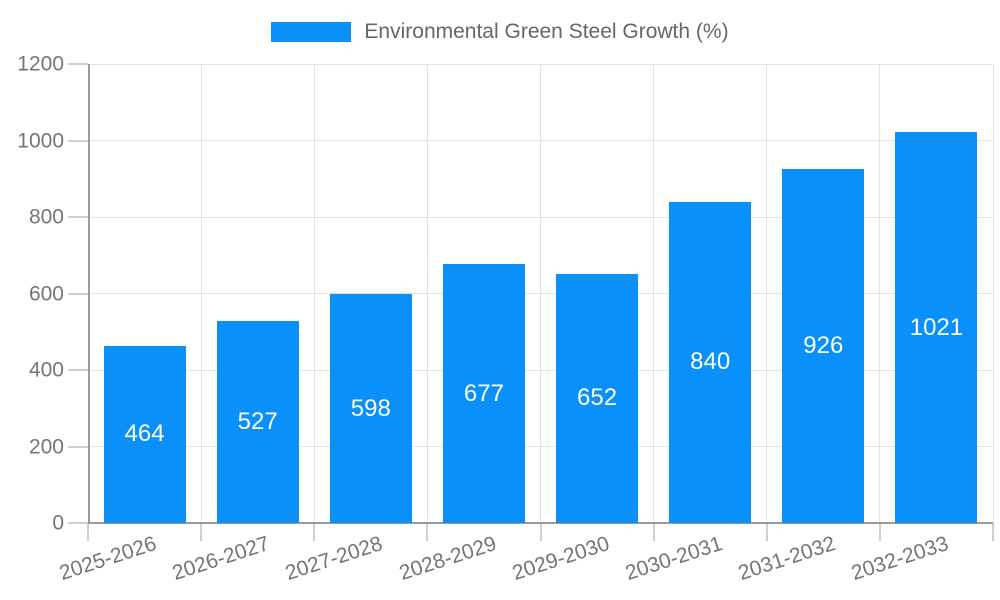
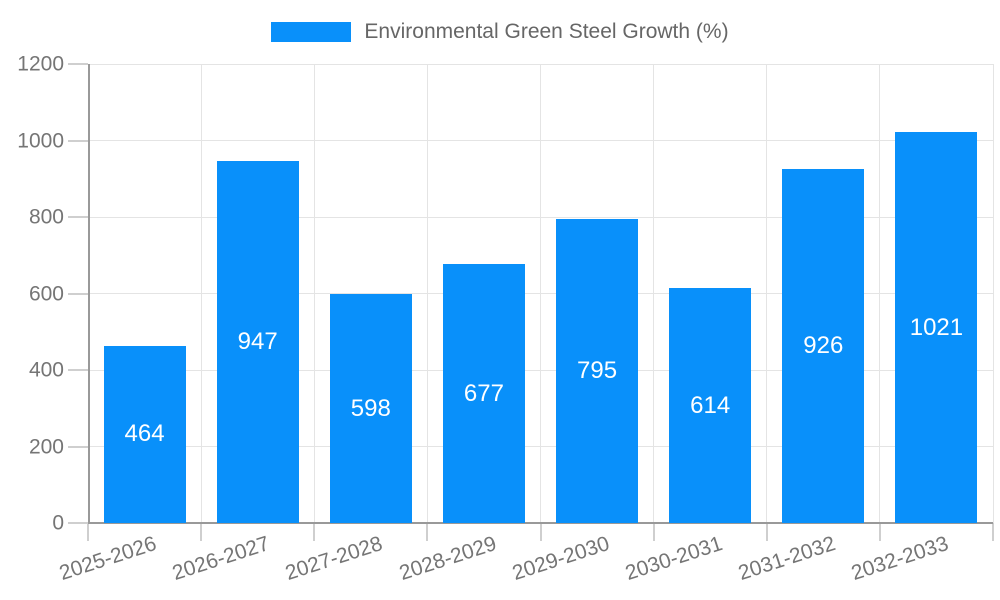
2026-2027: 527 -> 947
2029-2030: 652 -> 795
2030-2031: 840 -> 614
